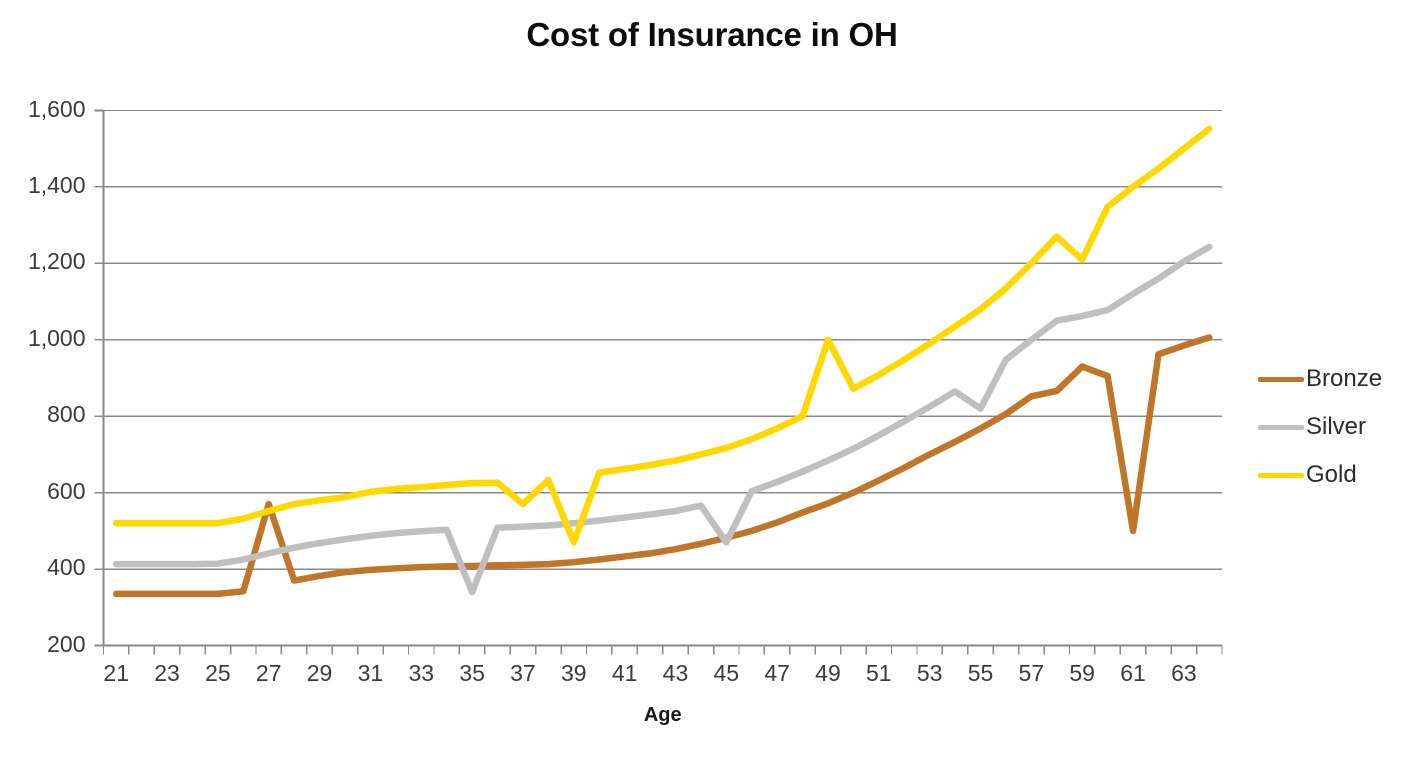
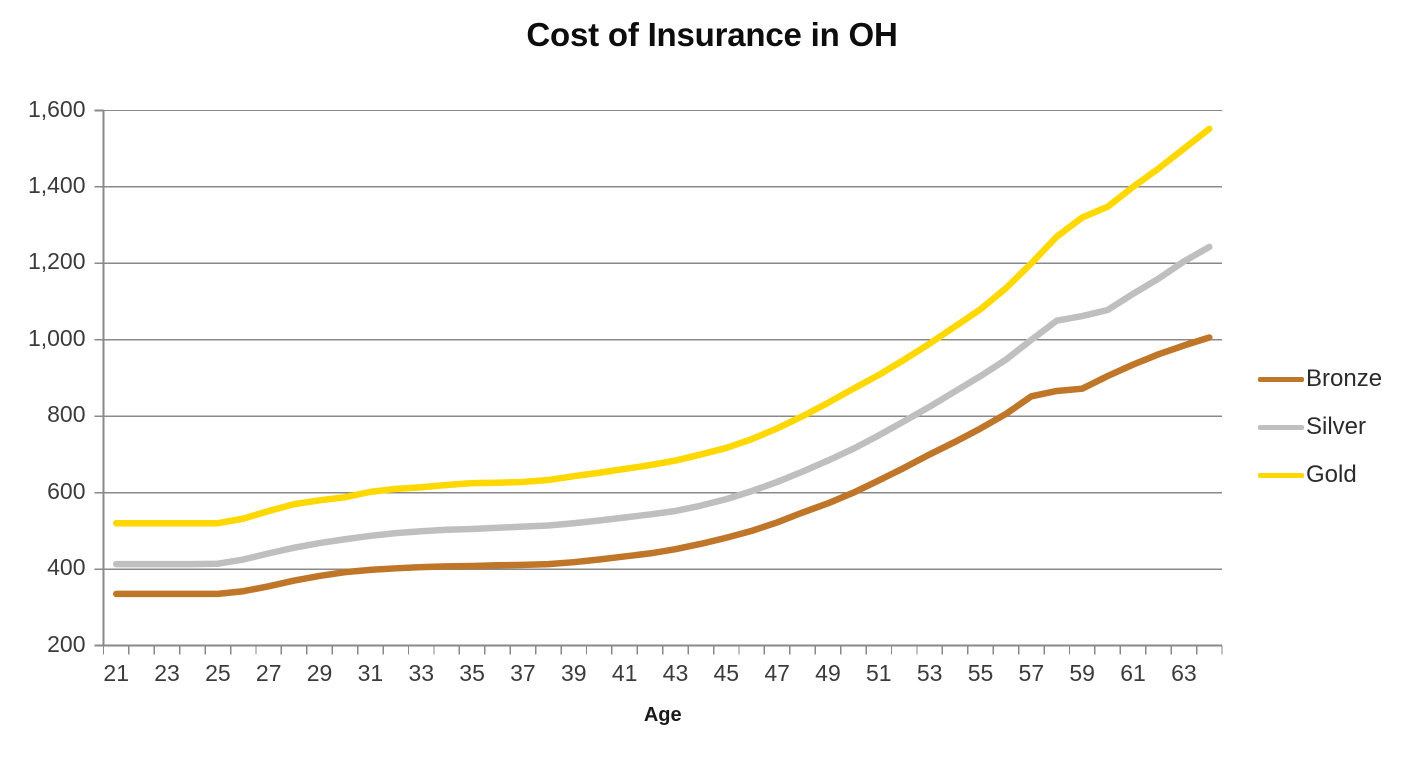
Bronze/27: 570 -> 360
Silver/35: 340 -> 500
Gold/37: 570 -> 630
Gold/39: 470 -> 640
Silver/45: 470 -> 580
Gold/49: 1000 -> 840
Silver/55: 820 -> 900
Bronze/59: 930 -> 870
Gold/59: 1210 -> 1320
Bronze/61: 500 -> 940
